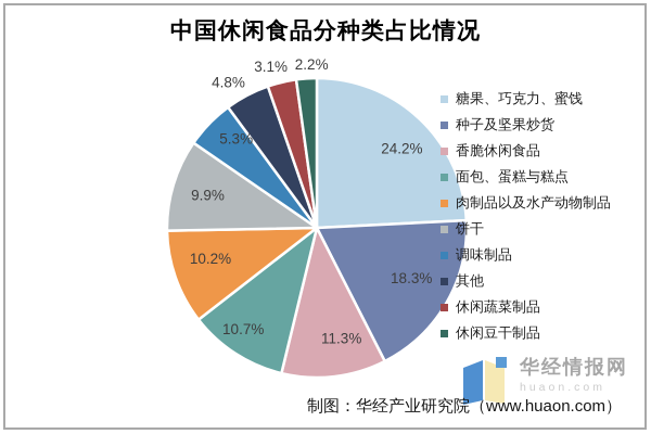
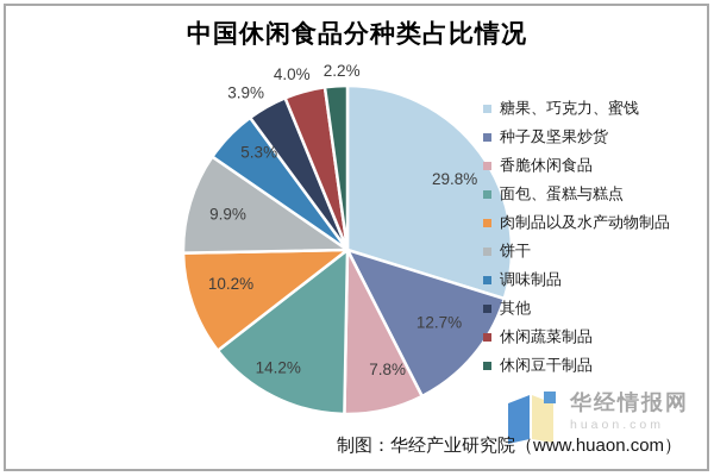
糖果、巧克力、蜜饯: 24.2% -> 29.8%
种子及坚果炒货: 18.3% -> 12.7%
香脆休闲食品: 11.3% -> 7.8%
面包、蛋糕与糕点: 10.7% -> 14.2%
其他: 4.8% -> 3.9%
休闲蔬菜制品: 3.1% -> 4.0%
